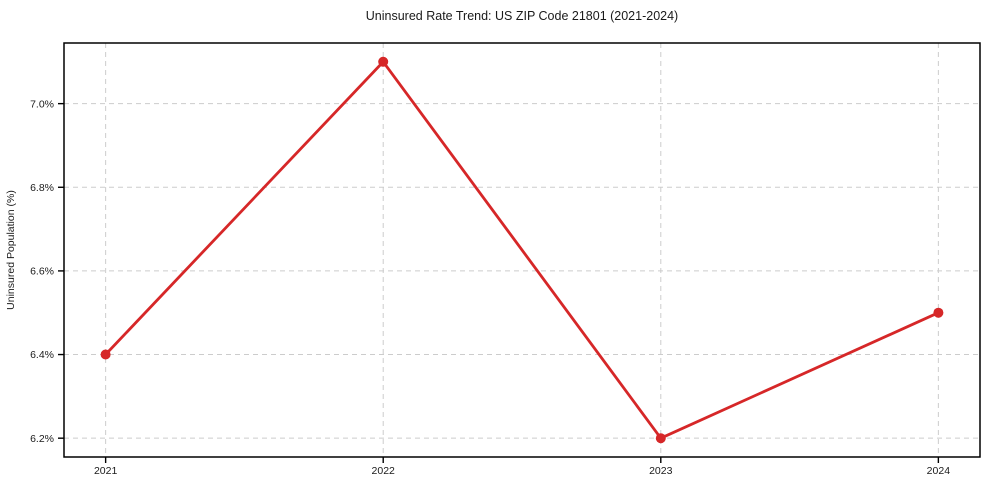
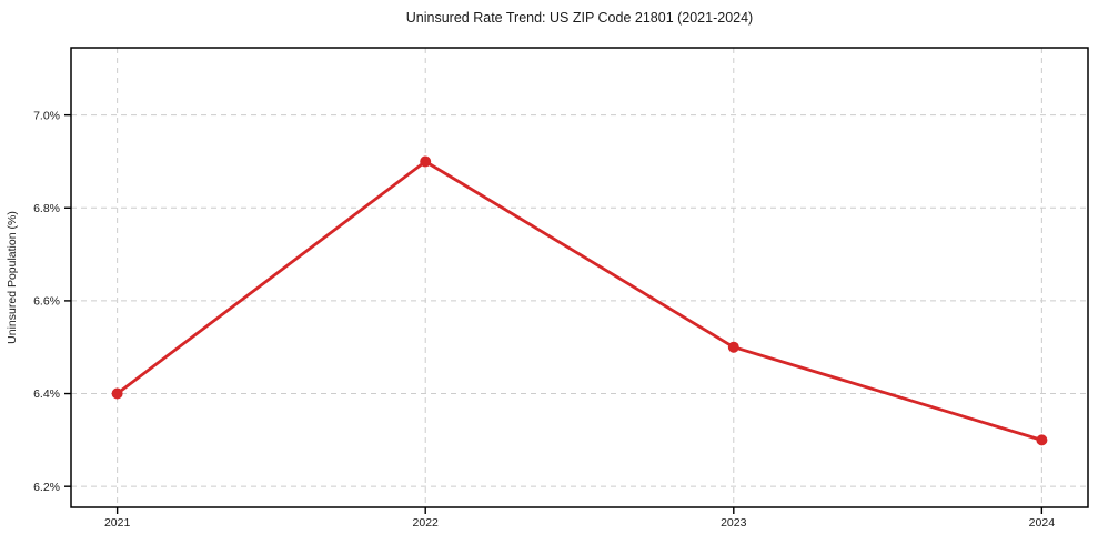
2022: 7.1% -> 6.9%
2023: 6.2% -> 6.5%
2024: 6.5% -> 6.3%
